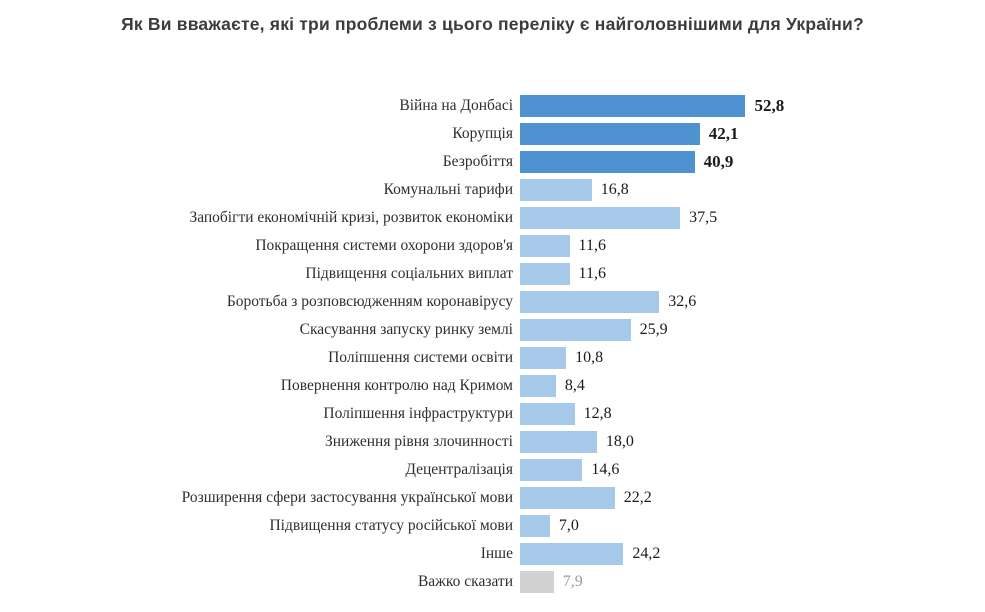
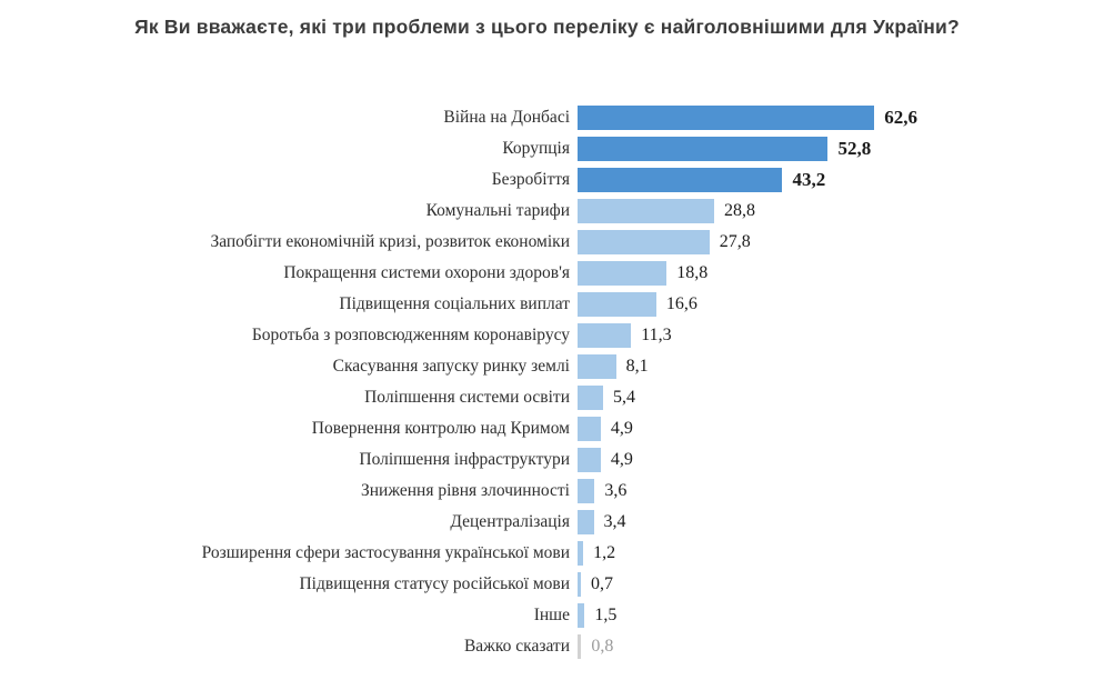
Війна на Донбасі: 52,8 -> 62,6
Корупція: 42,1 -> 52,8
Безробіття: 40,9 -> 43,2
Комунальні тарифи: 16,8 -> 28,8
Запобігти економічній кризі, розвиток економіки: 37,5 -> 27,8
Покращення системи охорони здоров'я: 11,6 -> 18,8
Підвищення соціальних виплат: 11,6 -> 16,6
Боротьба з розповсюдженням коронавірусу: 32,6 -> 11,3
Скасування запуску ринку землі: 25,9 -> 8,1
Поліпшення системи освіти: 10,8 -> 5,4
Повернення контролю над Кримом: 8,4 -> 4,9
Поліпшення інфраструктури: 12,8 -> 4,9
Зниження рівня злочинності: 18,0 -> 3,6
Децентралізація: 14,6 -> 3,4
Розширення сфери застосування української мови: 22,2 -> 1,2
Підвищення статусу російської мови: 7,0 -> 0,7
Інше: 24,2 -> 1,5
Важко сказати: 7,9 -> 0,8
